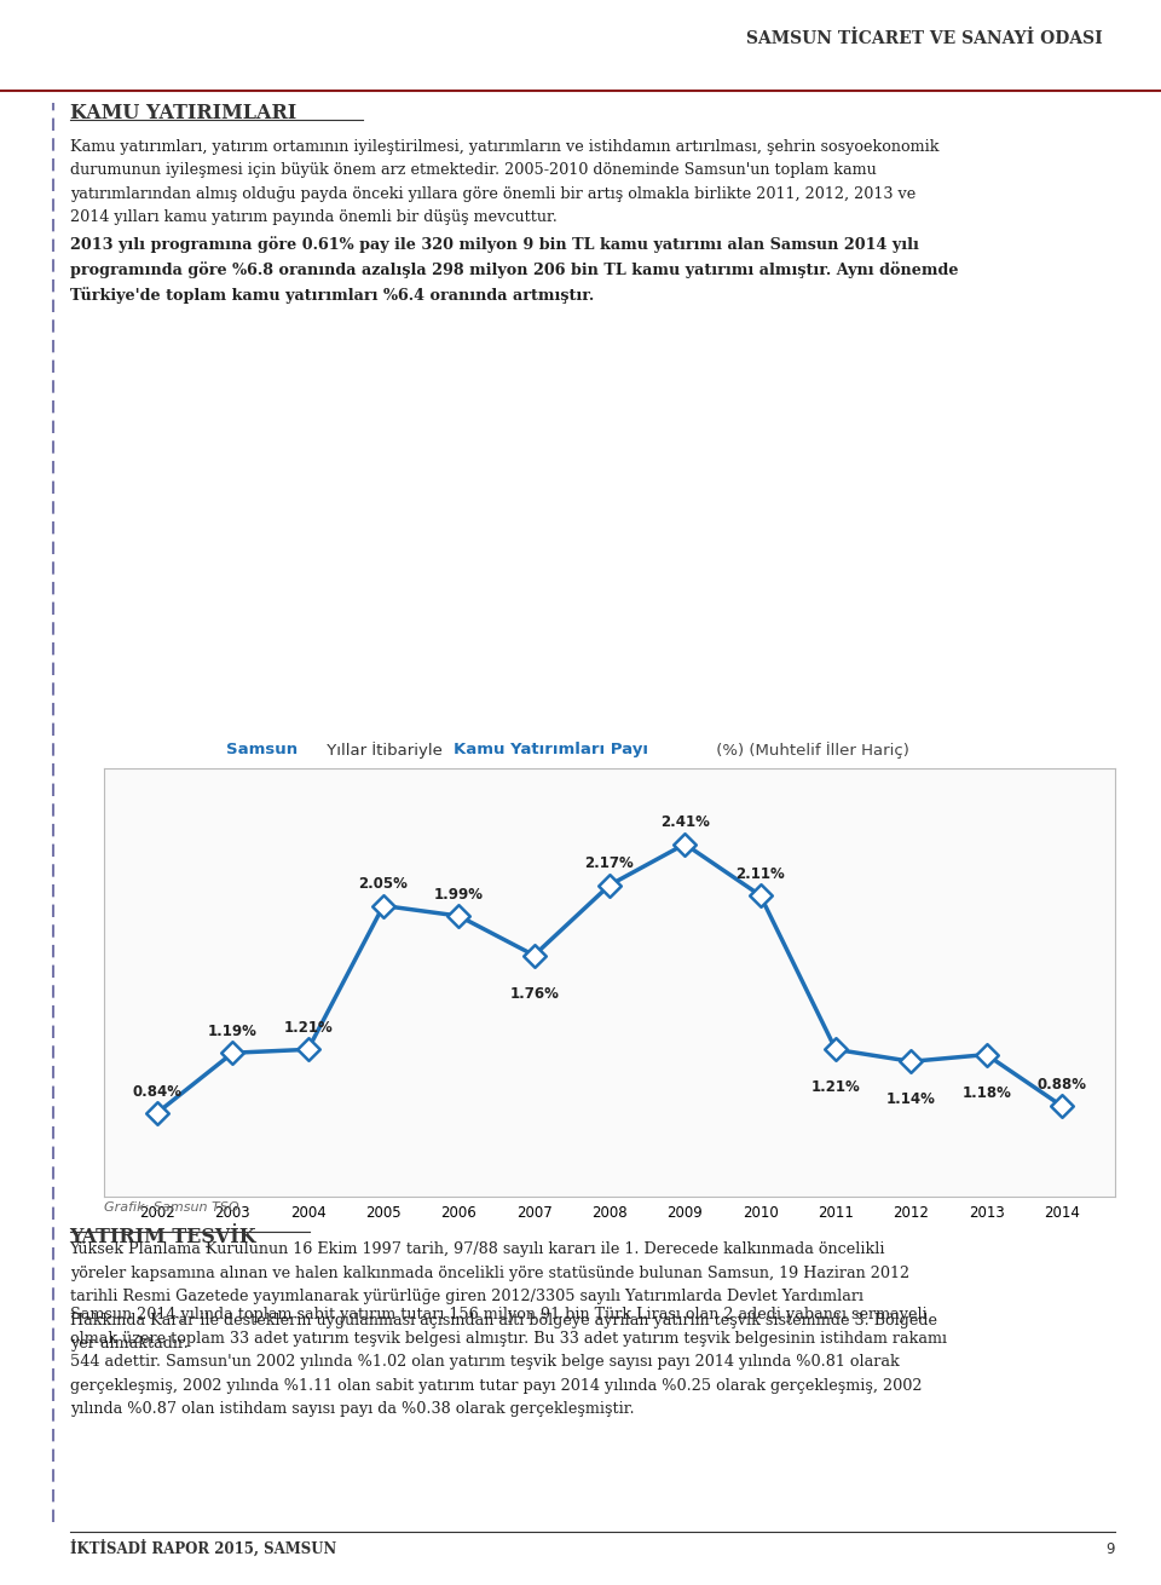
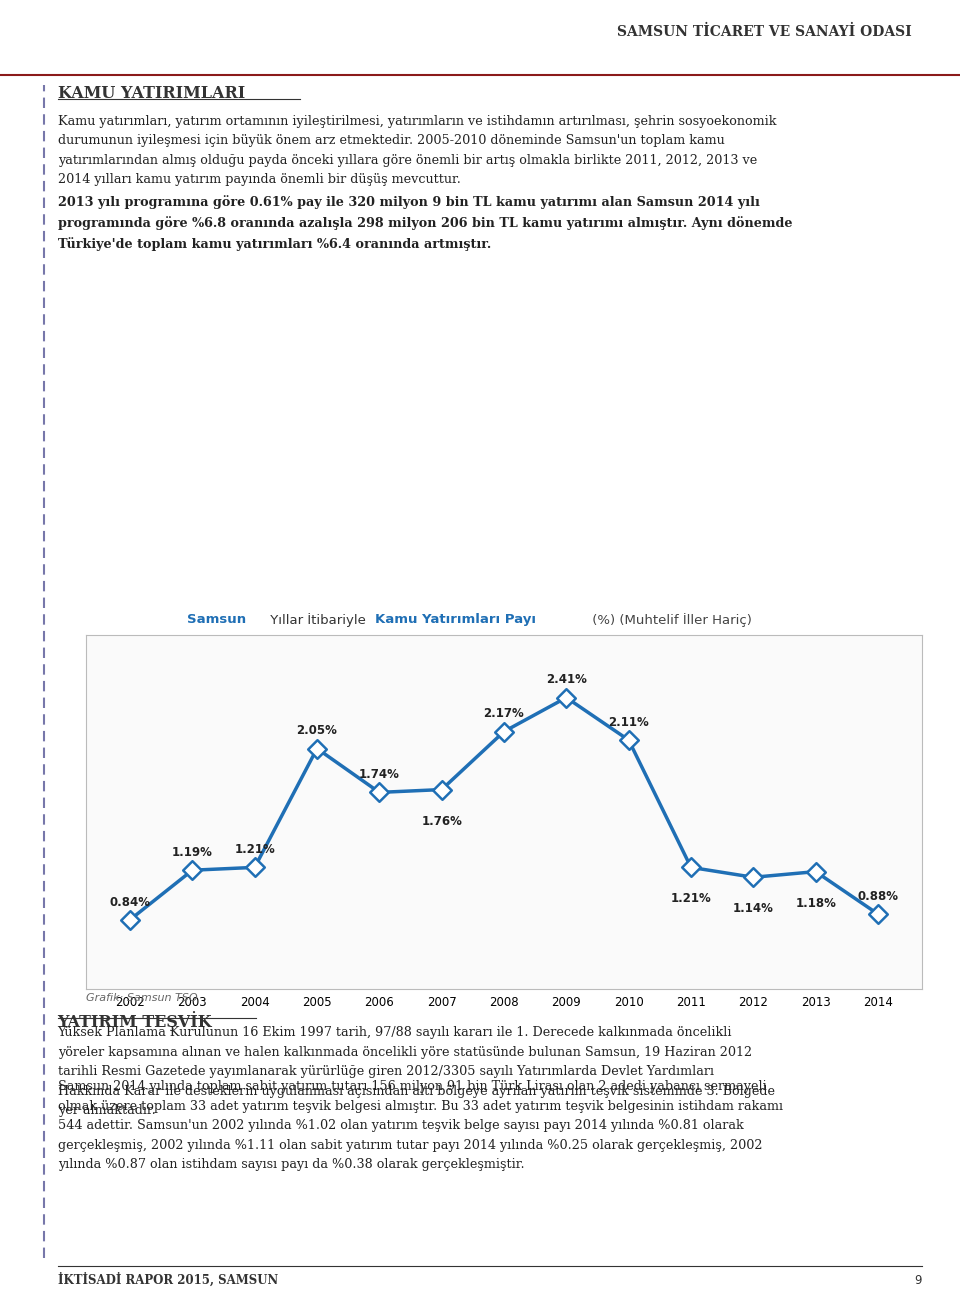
2006: 1.99% -> 1.74%
